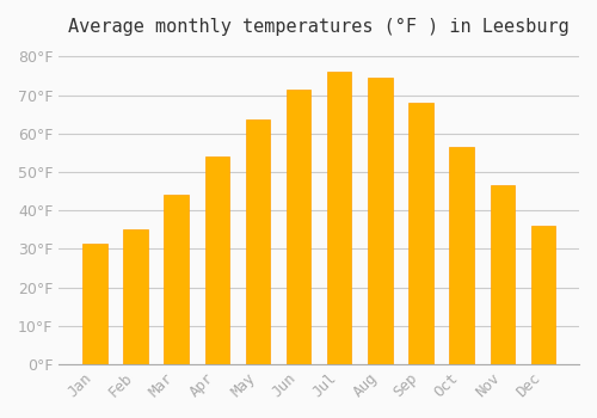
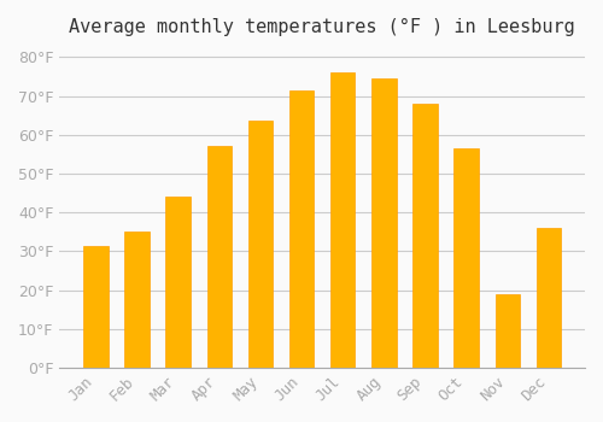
Apr: 54.0°F -> 57.0°F
Nov: 46.5°F -> 19.0°F
